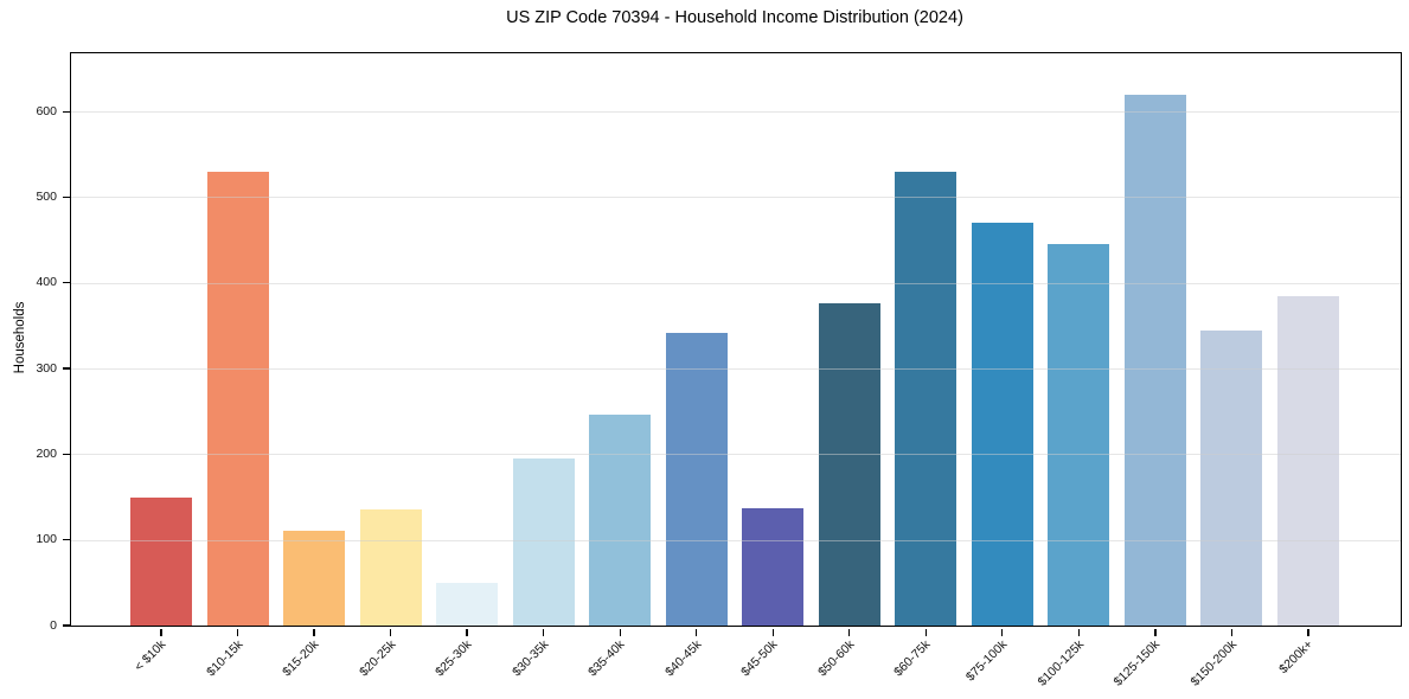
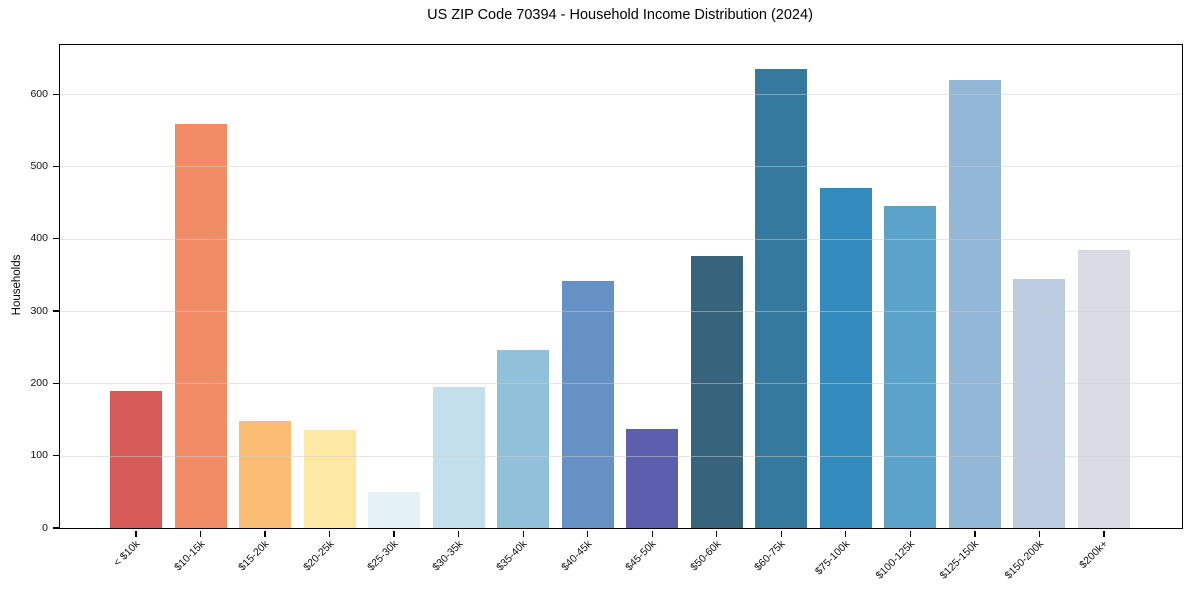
< $10k: 150 -> 190
$10-15k: 530 -> 560
$15-20k: 110 -> 150
$60-75k: 530 -> 640
